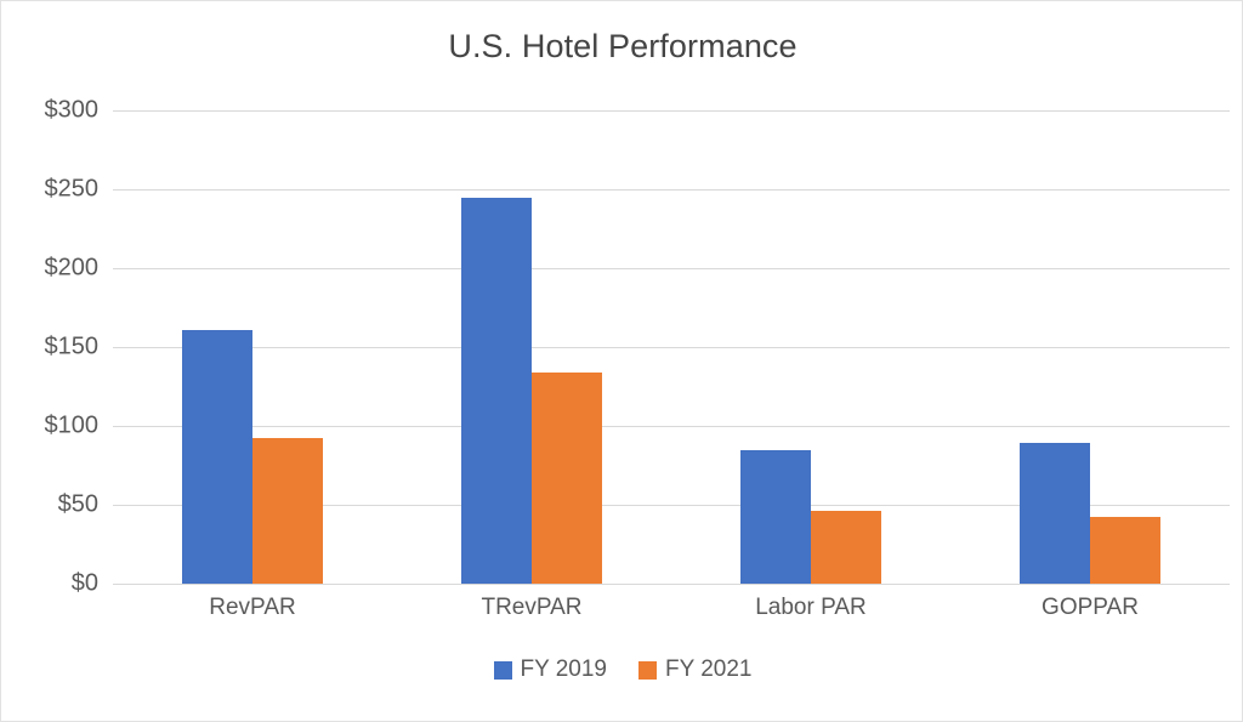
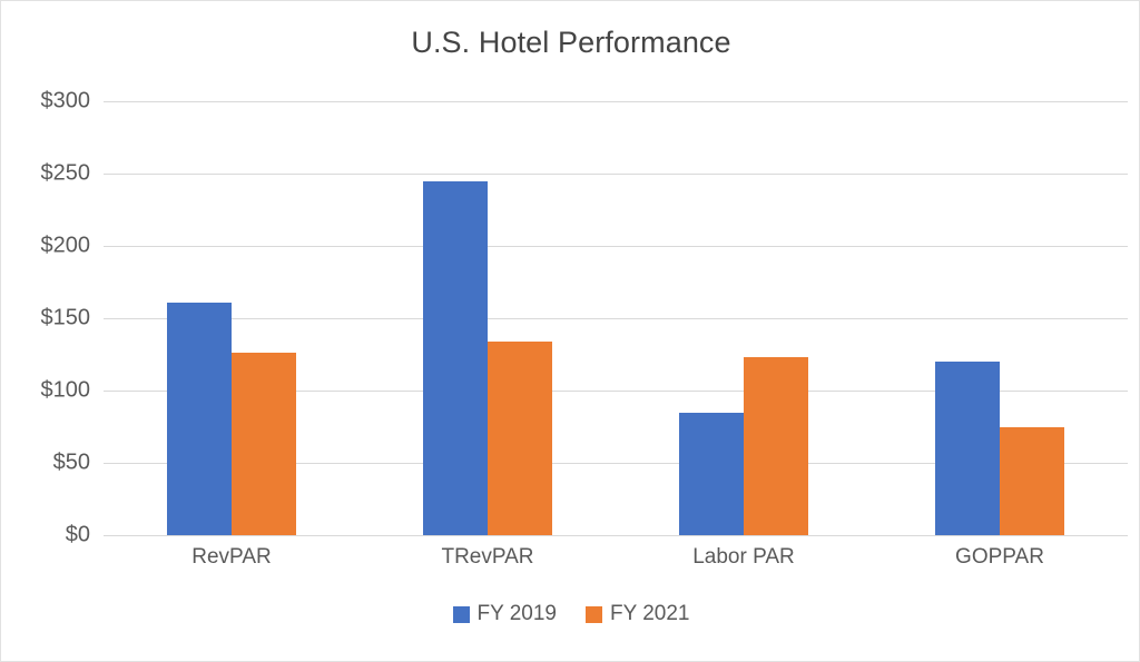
FY 2021/RevPAR: $92 -> $126
FY 2021/Labor PAR: $46 -> $123
FY 2019/GOPPAR: $89 -> $120
FY 2021/GOPPAR: $42 -> $75
